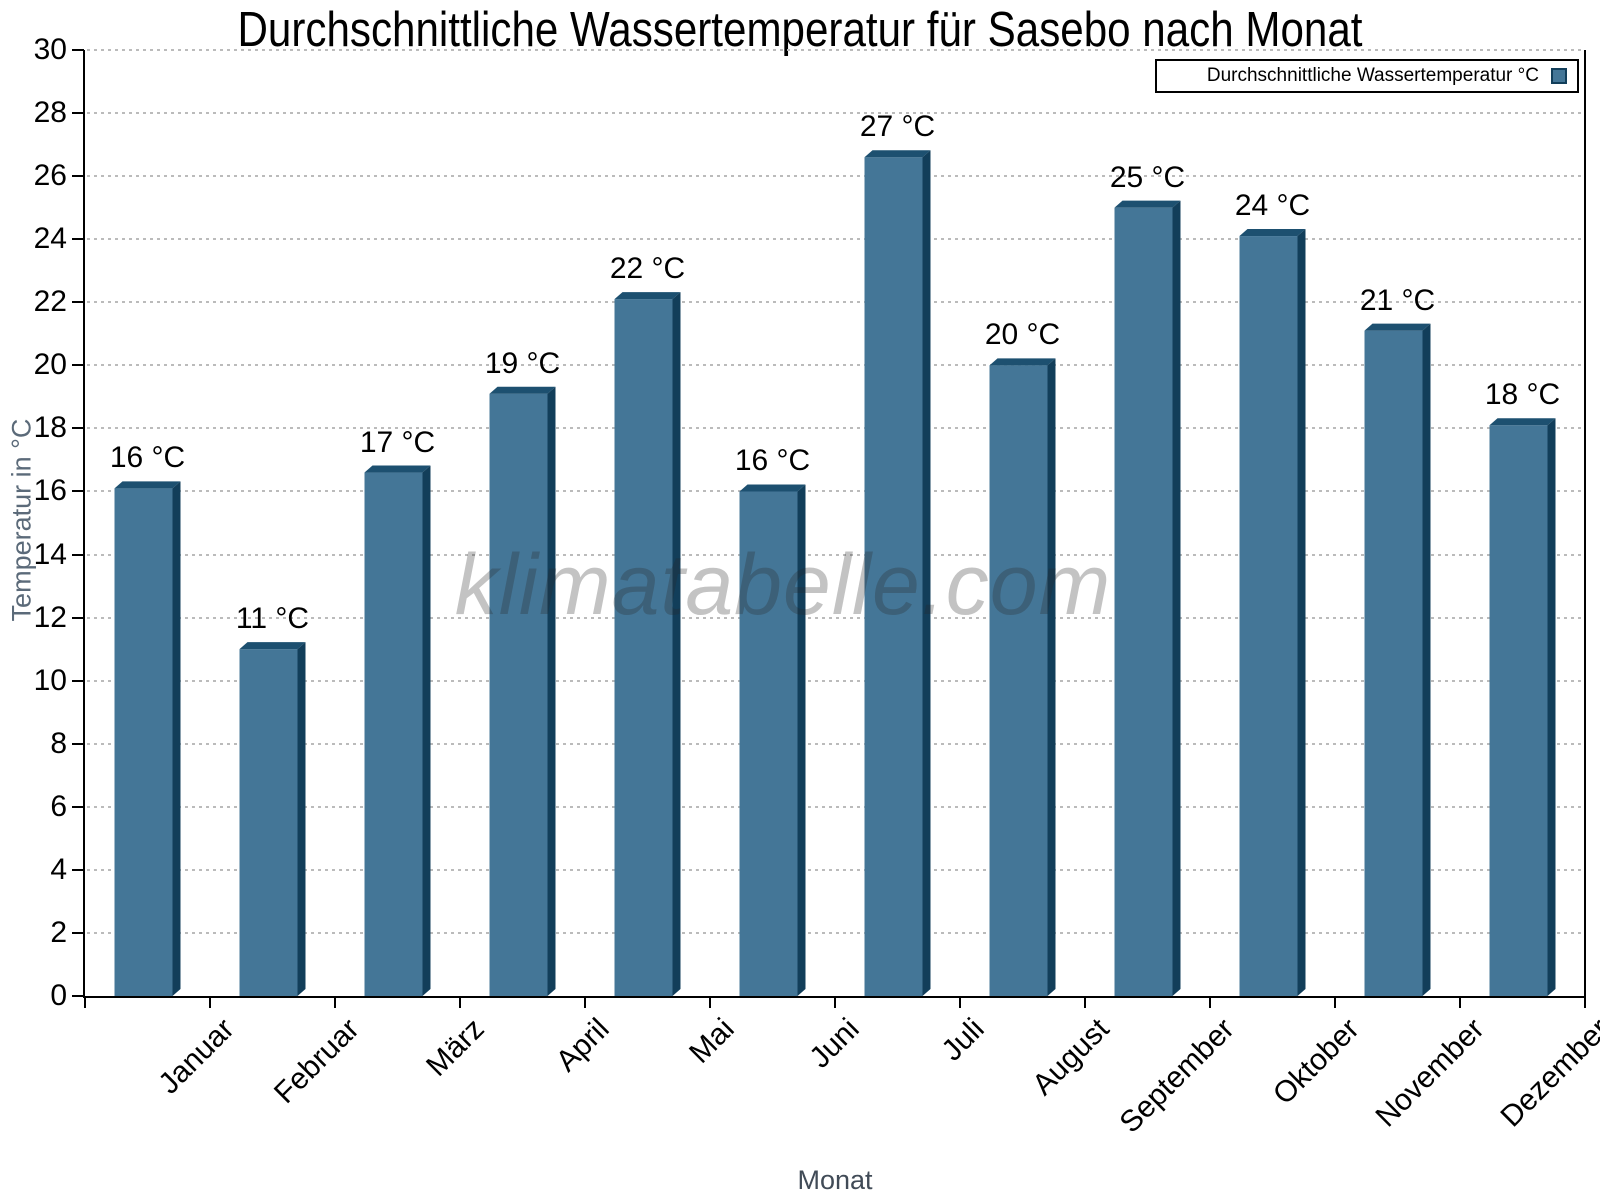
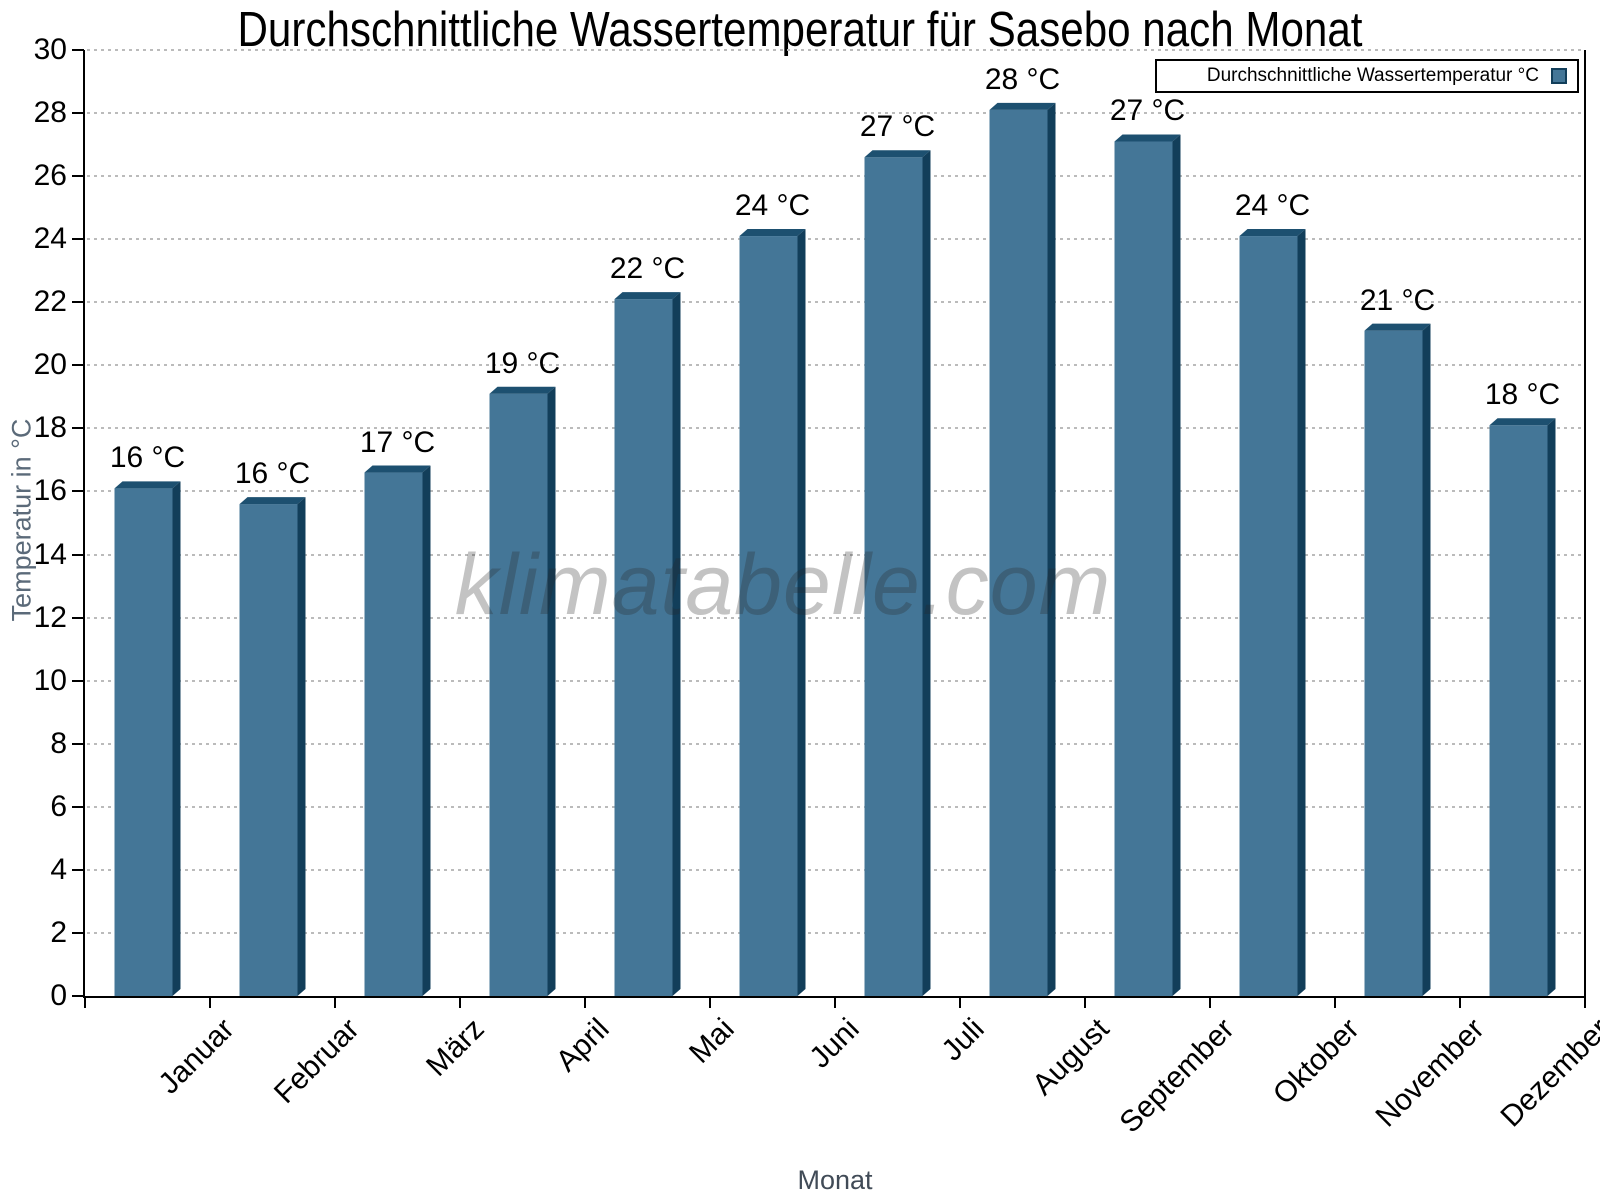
Februar: 11 -> 16
Juni: 16 -> 24
August: 20 -> 28
September: 25 -> 27
